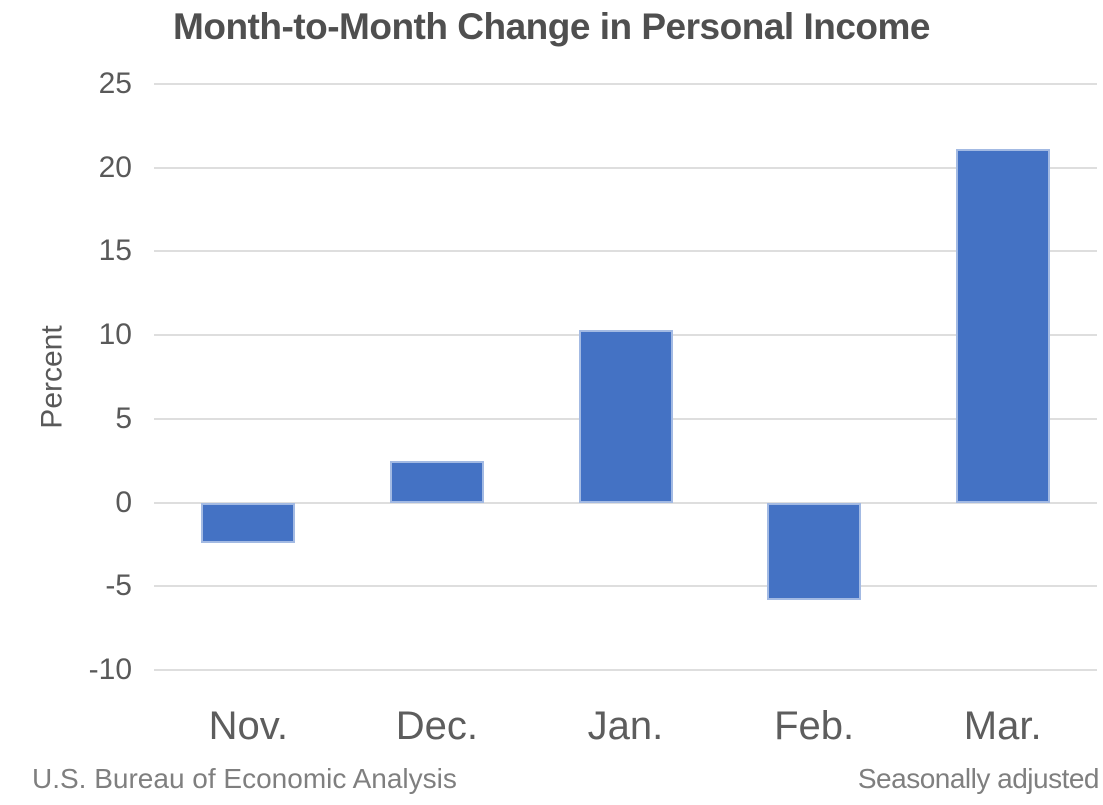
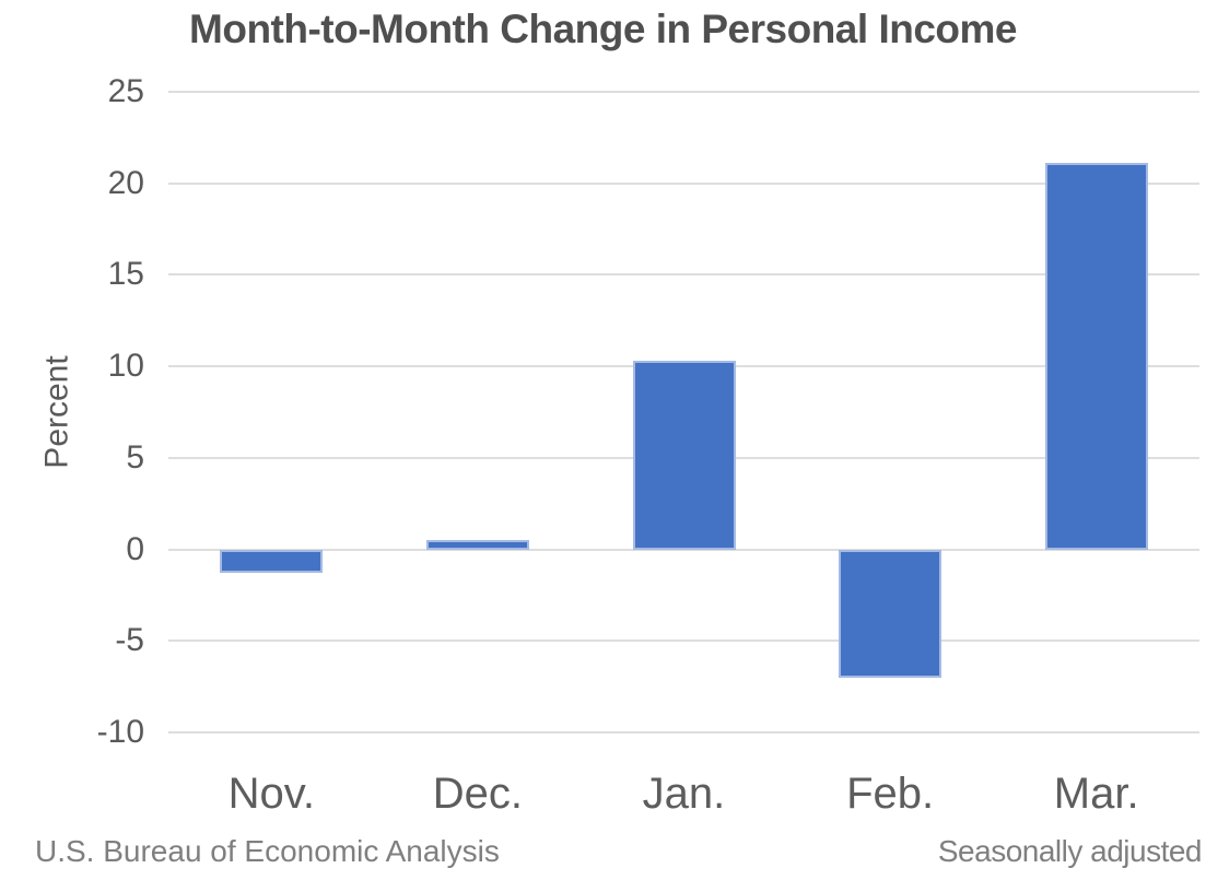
Nov.: -2.4 -> -1.3
Dec.: 2.5 -> 0.5
Feb.: -5.8 -> -7.0
